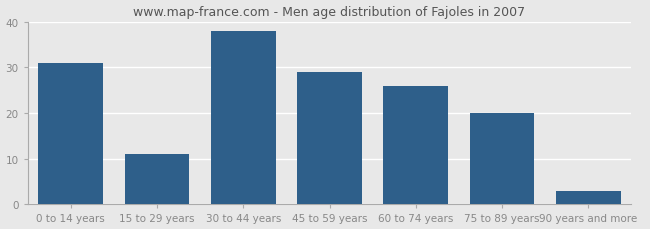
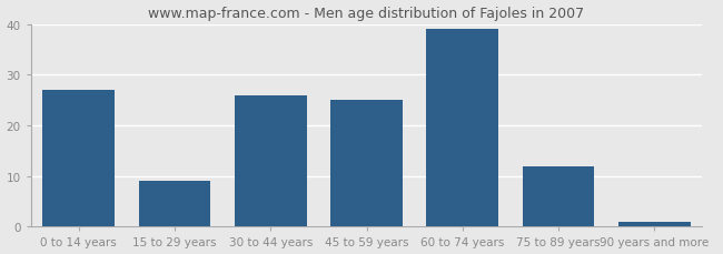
0 to 14 years: 31 -> 27
15 to 29 years: 11 -> 9
30 to 44 years: 38 -> 26
45 to 59 years: 29 -> 25
60 to 74 years: 26 -> 39
75 to 89 years: 20 -> 12
90 years and more: 3 -> 1
